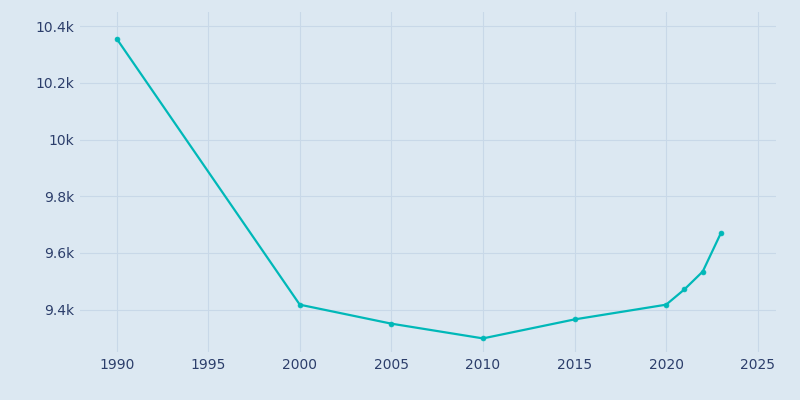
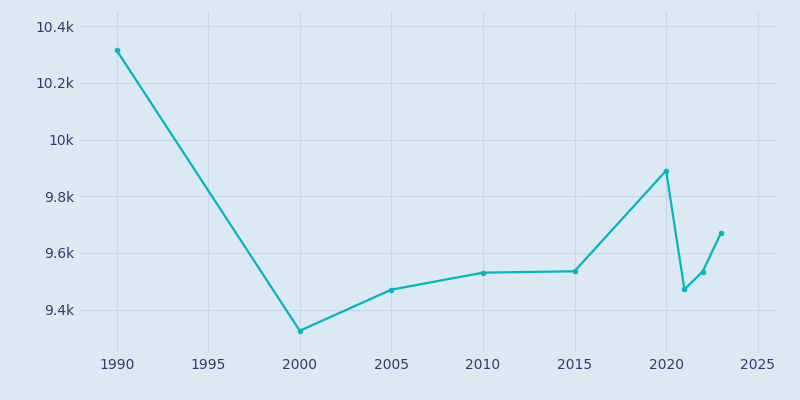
1990: 10.356k -> 10.315k
2000: 9.417k -> 9.325k
2005: 9.350k -> 9.470k
2010: 9.298k -> 9.530k
2015: 9.365k -> 9.535k
2020: 9.417k -> 9.890k
